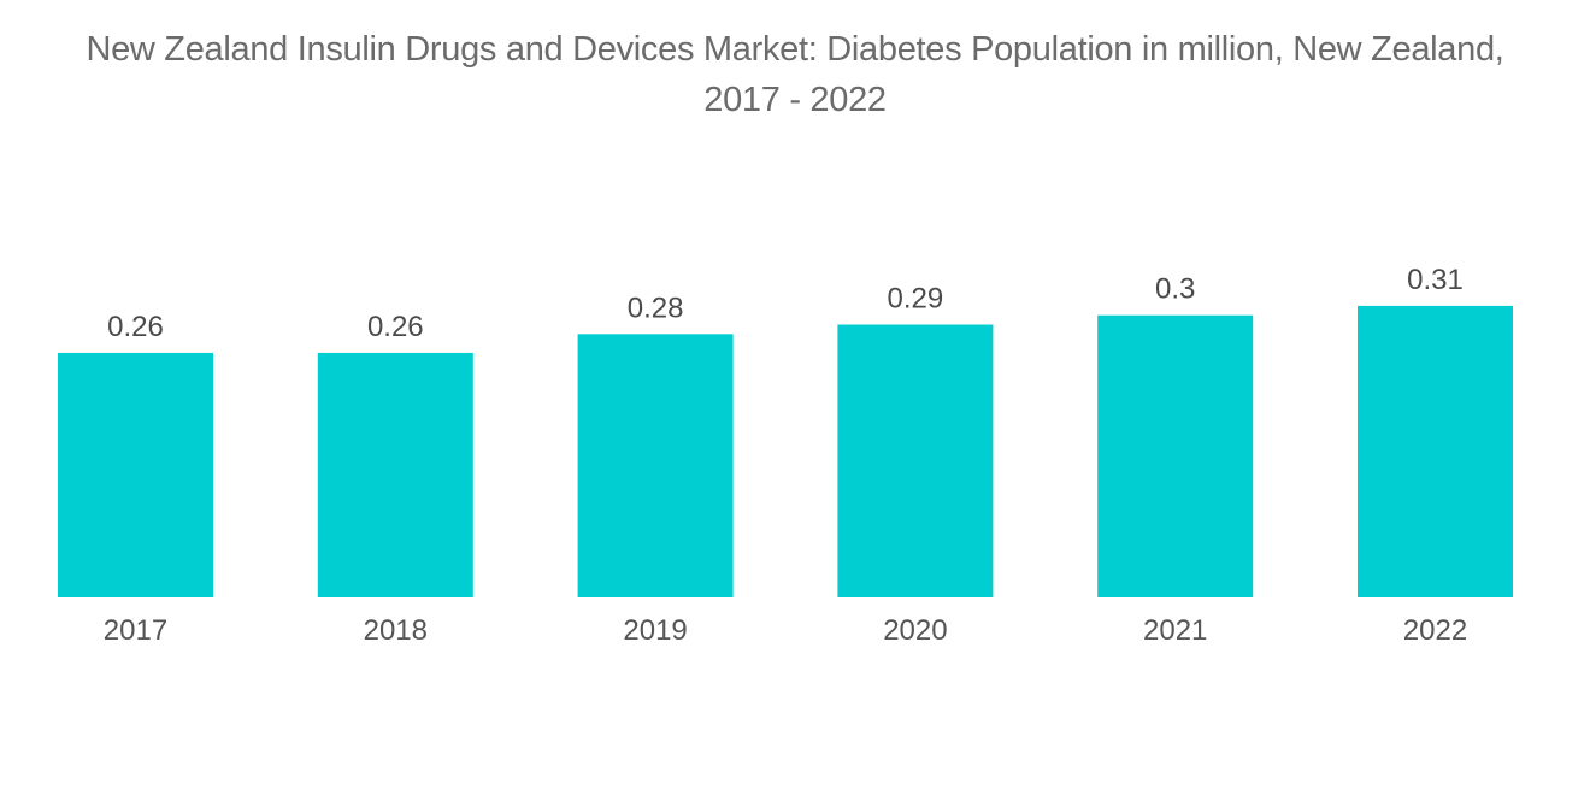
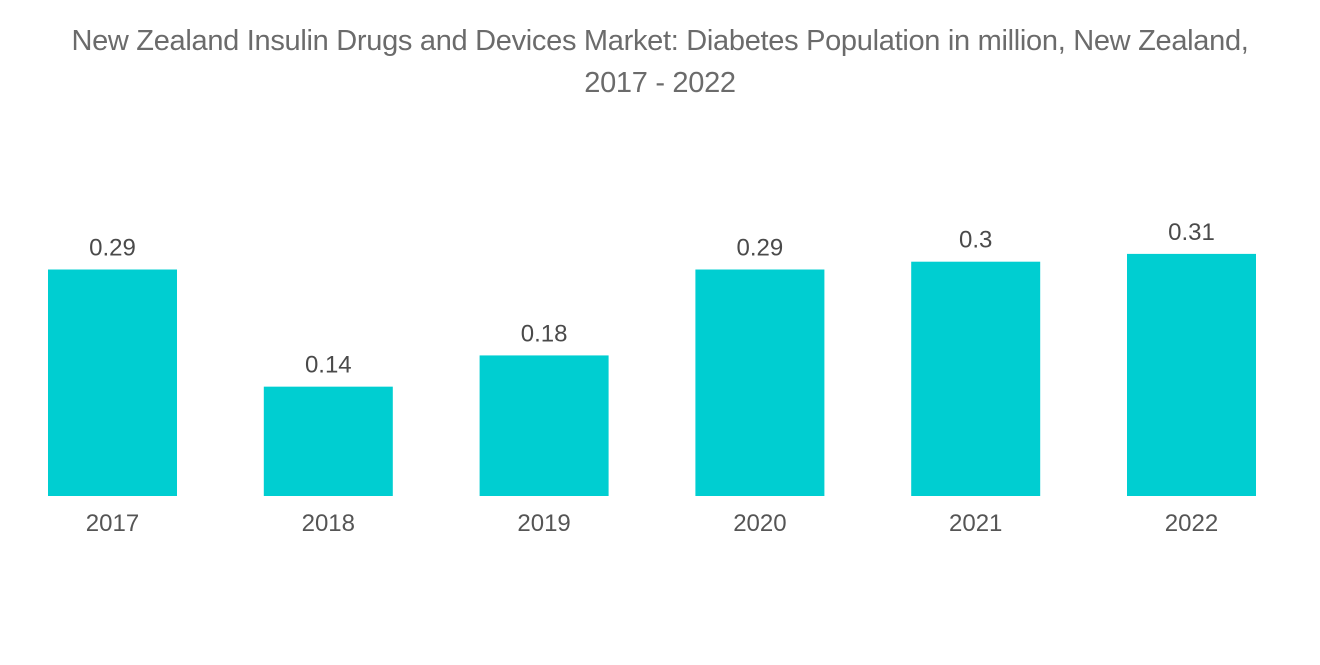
2017: 0.26 -> 0.29
2018: 0.26 -> 0.14
2019: 0.28 -> 0.18
